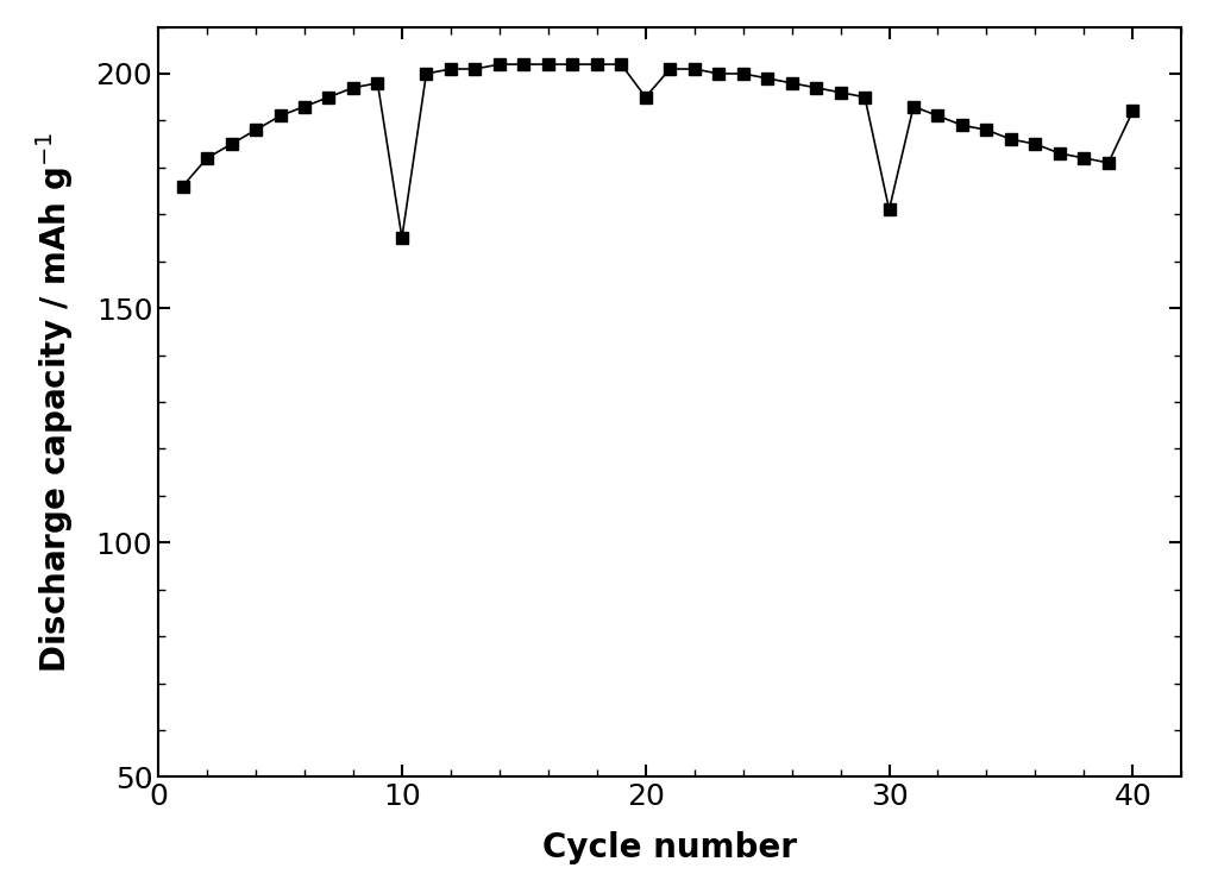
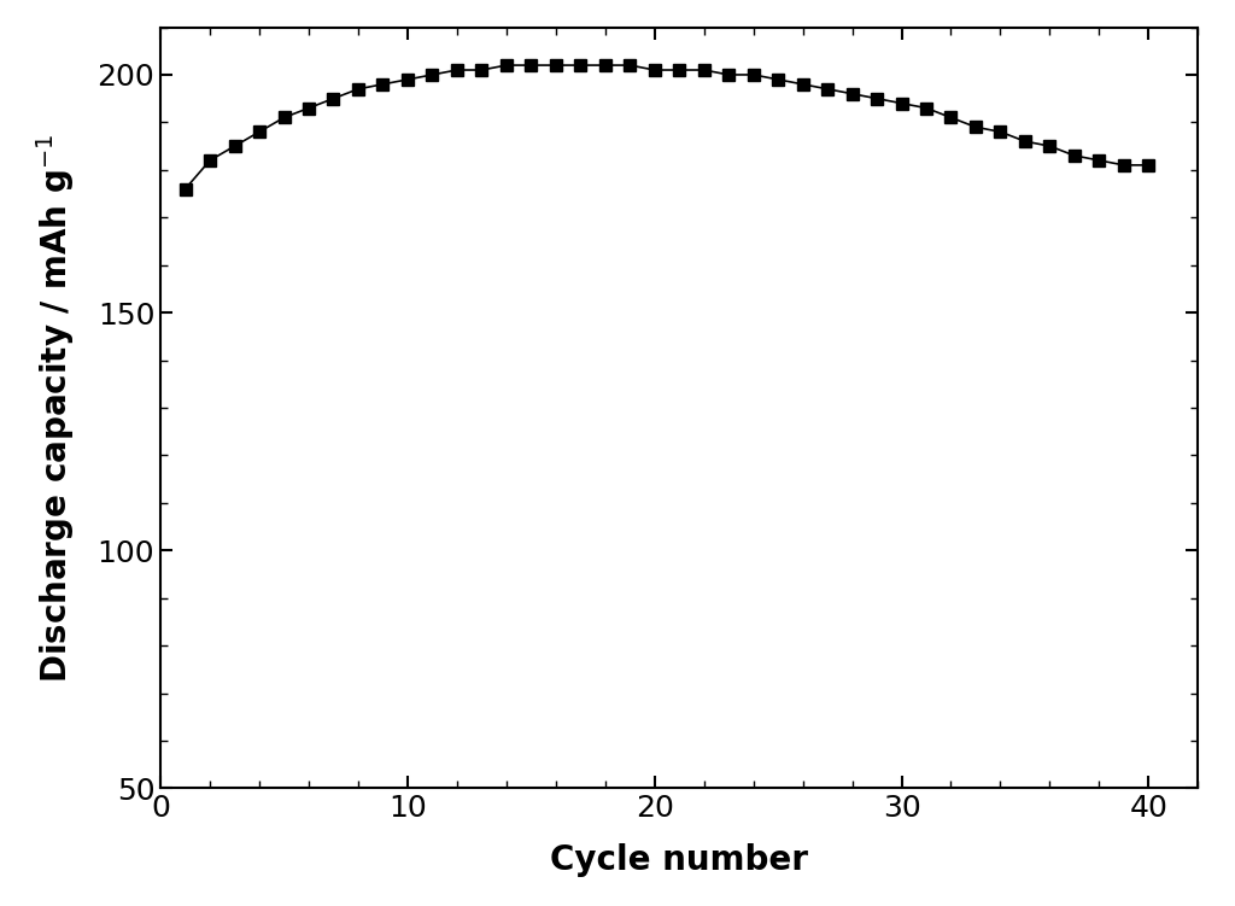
10: 165 -> 199
20: 195 -> 201
30: 171 -> 194
40: 192 -> 181
